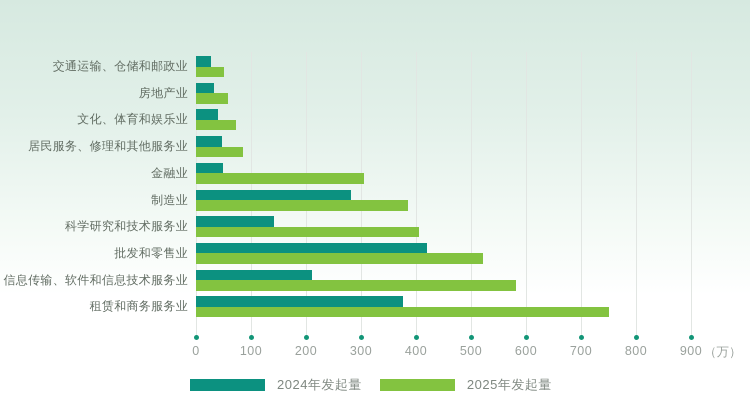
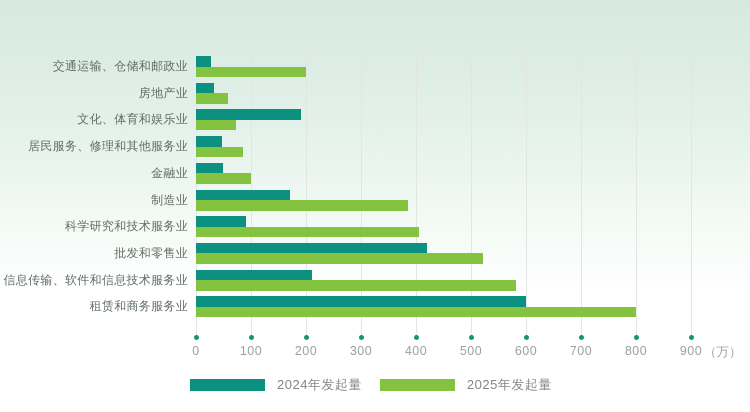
2025年发起量/交通运输、仓储和邮政业: 50 -> 200
2024年发起量/文化、体育和娱乐业: 40 -> 190
2025年发起量/金融业: 310 -> 100
2024年发起量/制造业: 280 -> 170
2024年发起量/科学研究和技术服务业: 140 -> 90
2024年发起量/租赁和商务服务业: 380 -> 600
2025年发起量/租赁和商务服务业: 750 -> 800
